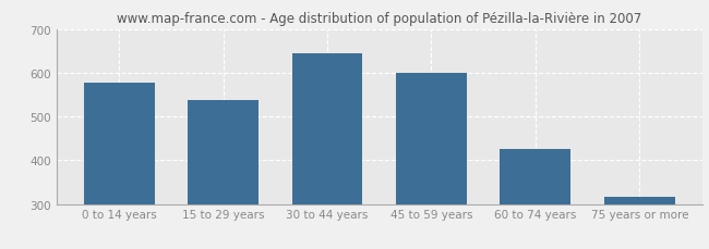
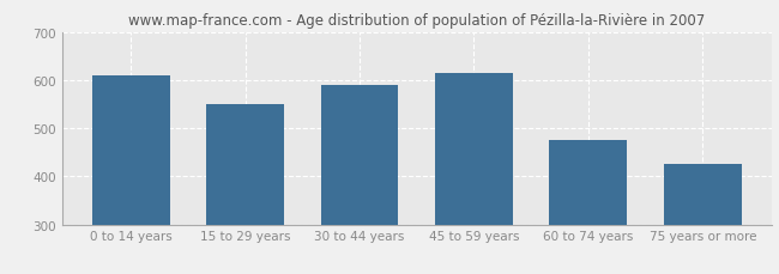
0 to 14 years: 578 -> 610
15 to 29 years: 537 -> 550
30 to 44 years: 644 -> 590
45 to 59 years: 600 -> 615
60 to 74 years: 425 -> 475
75 years or more: 316 -> 425
